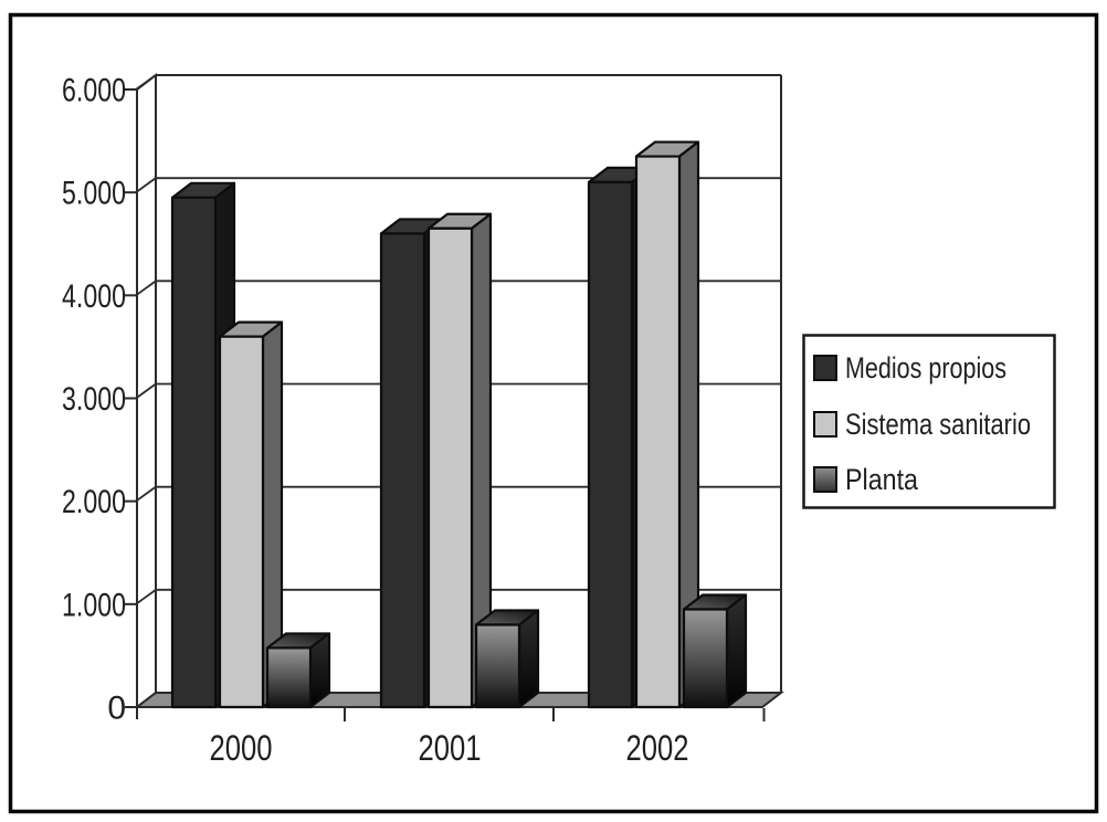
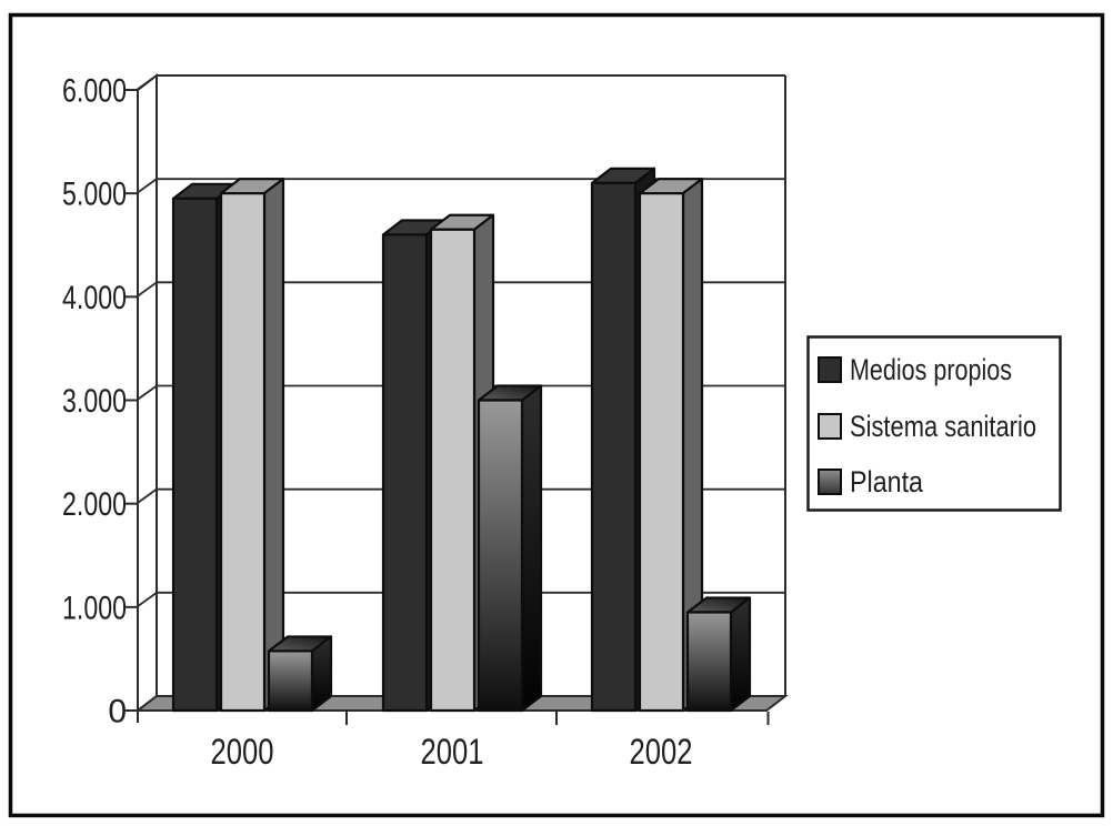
Sistema sanitario/2000: 3600 -> 5000
Planta/2001: 800 -> 3000
Sistema sanitario/2002: 5400 -> 5000
